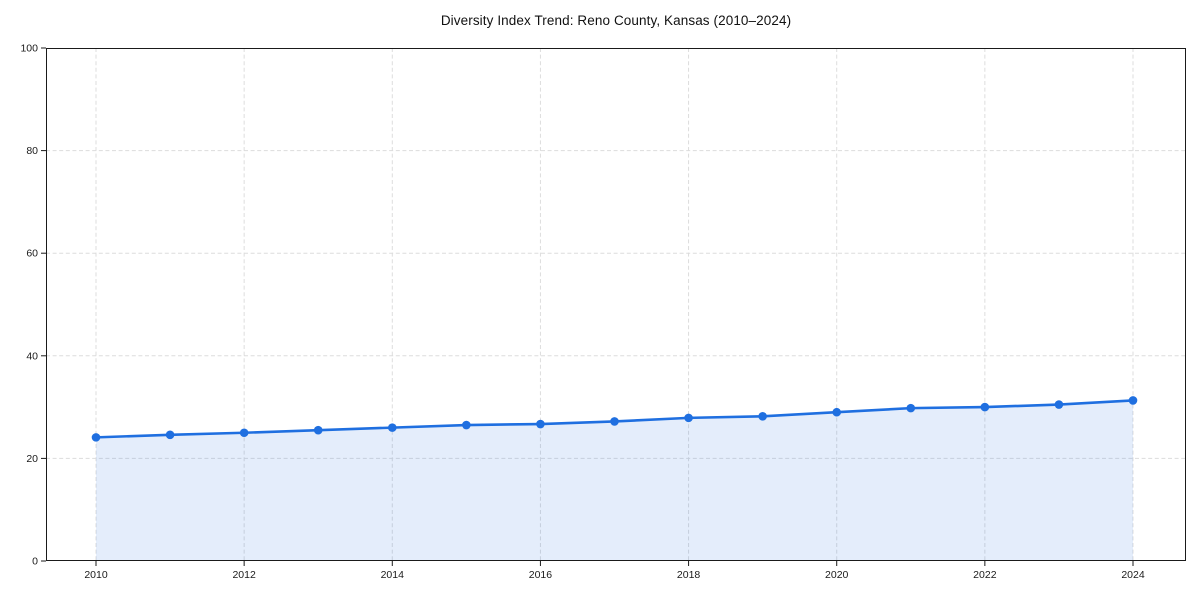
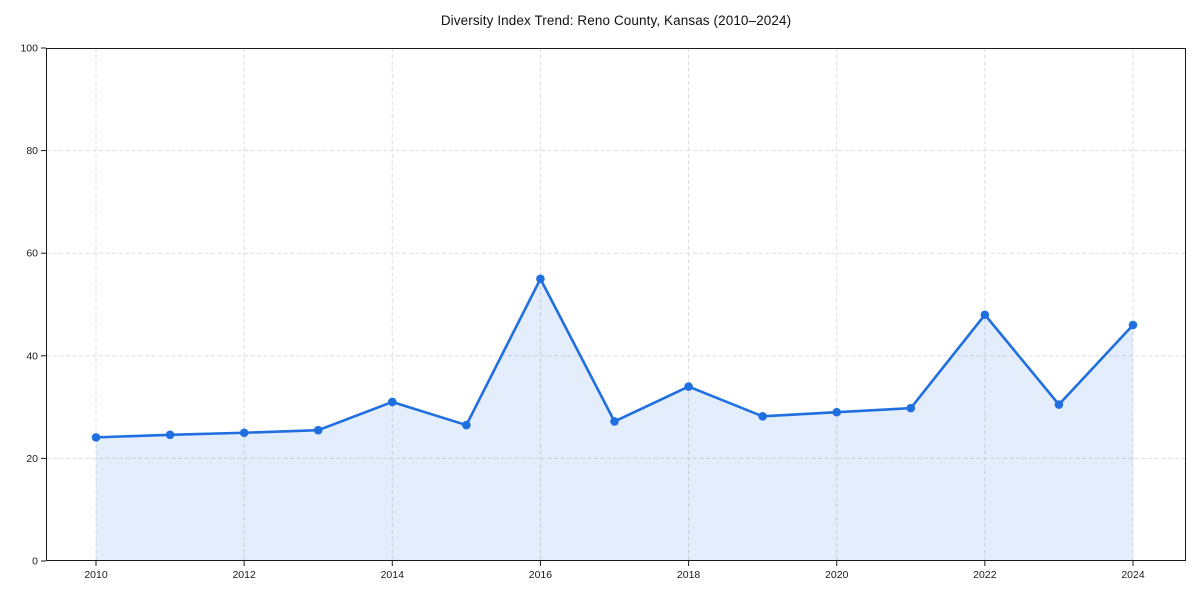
2014: 26 -> 31
2016: 27 -> 55
2018: 28 -> 34
2022: 30 -> 48
2024: 31 -> 46
